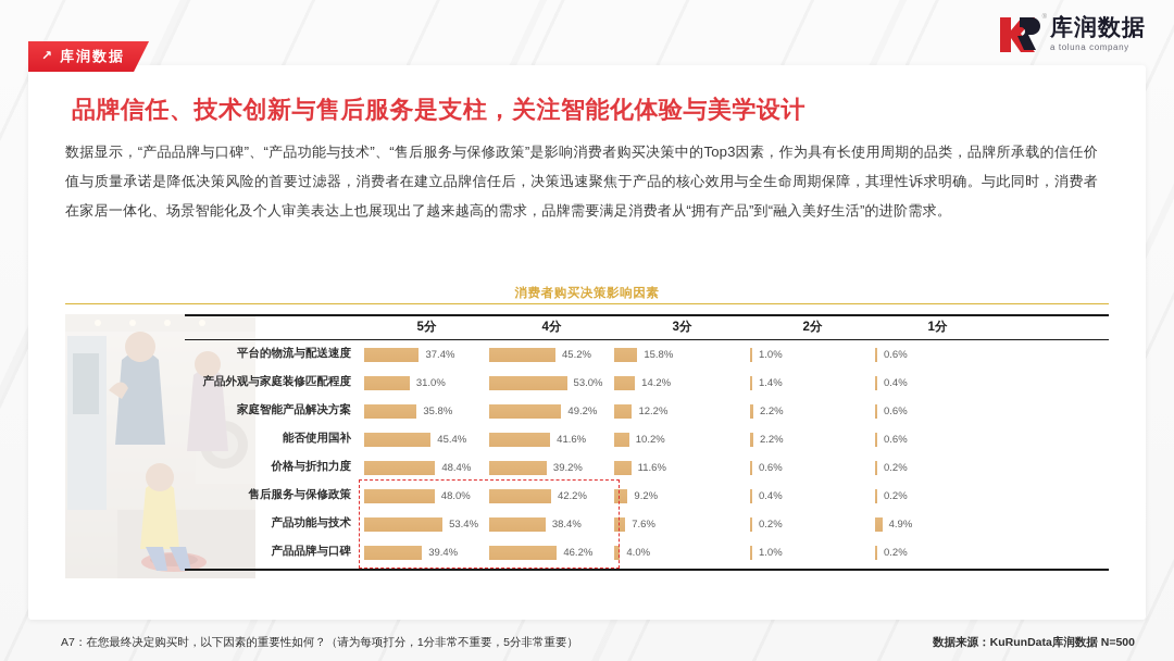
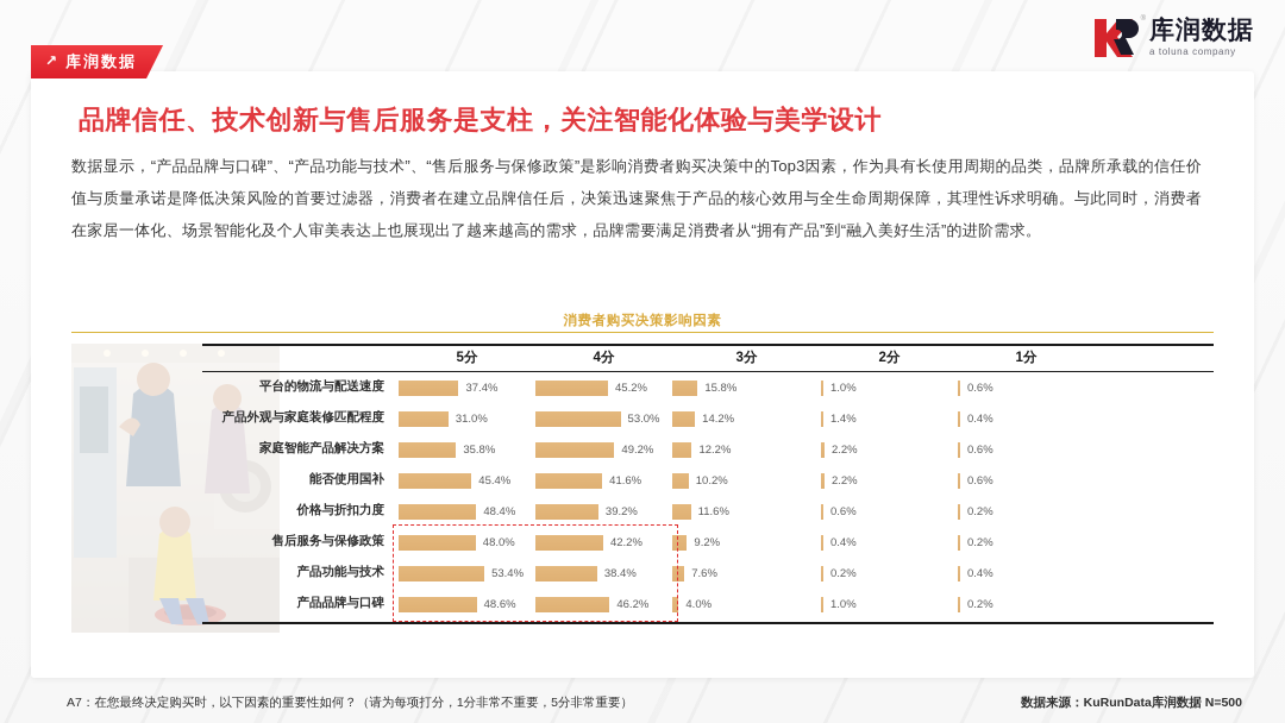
1分/产品功能与技术: 4.9% -> 0.4%
5分/产品品牌与口碑: 39.4% -> 48.6%
